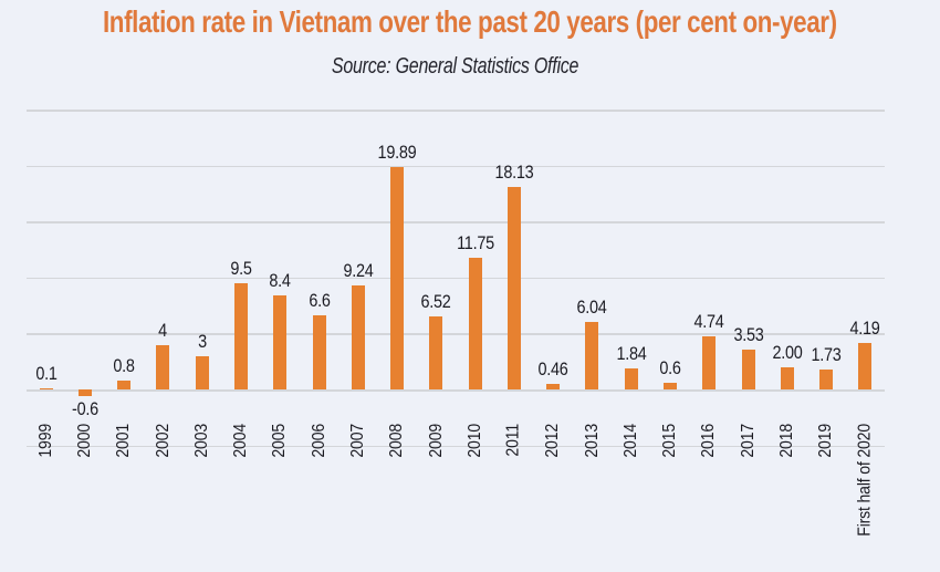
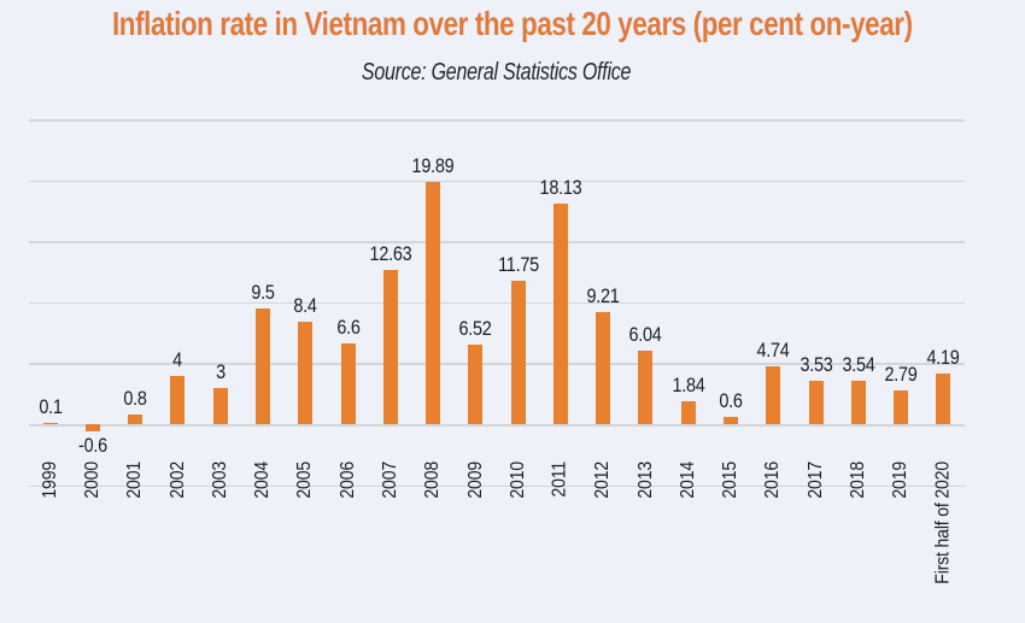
2007: 9.24 -> 12.63
2012: 0.46 -> 9.21
2018: 2.00 -> 3.54
2019: 1.73 -> 2.79
